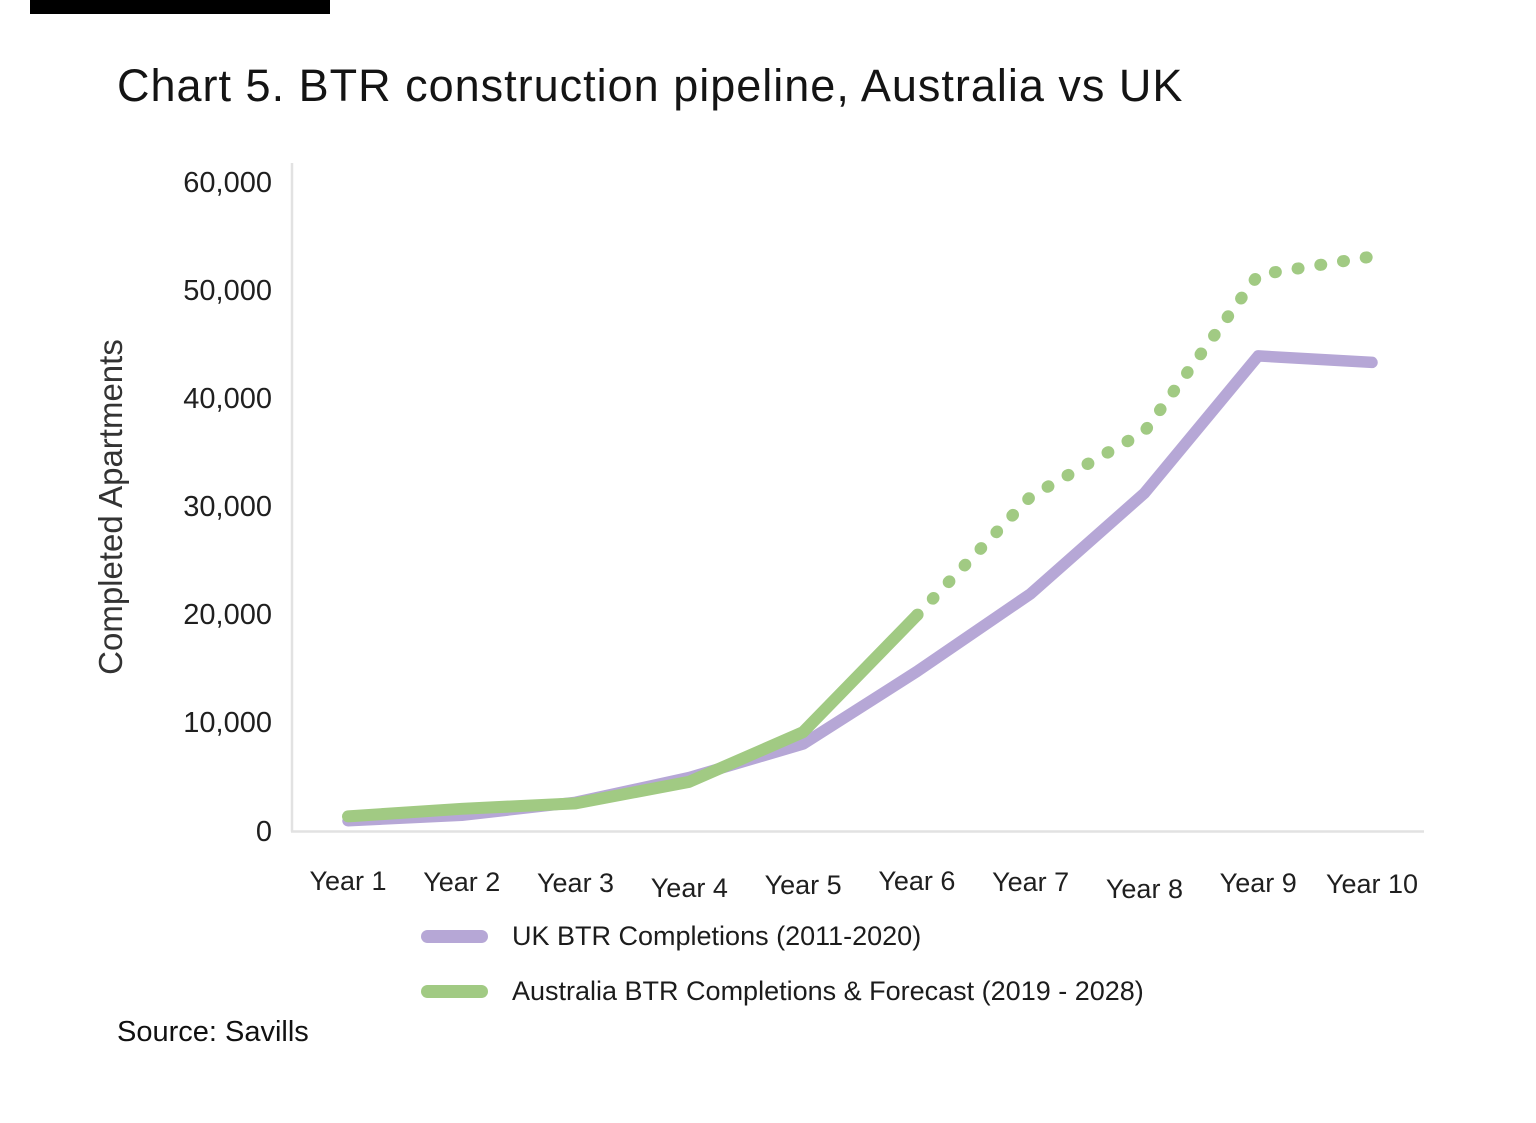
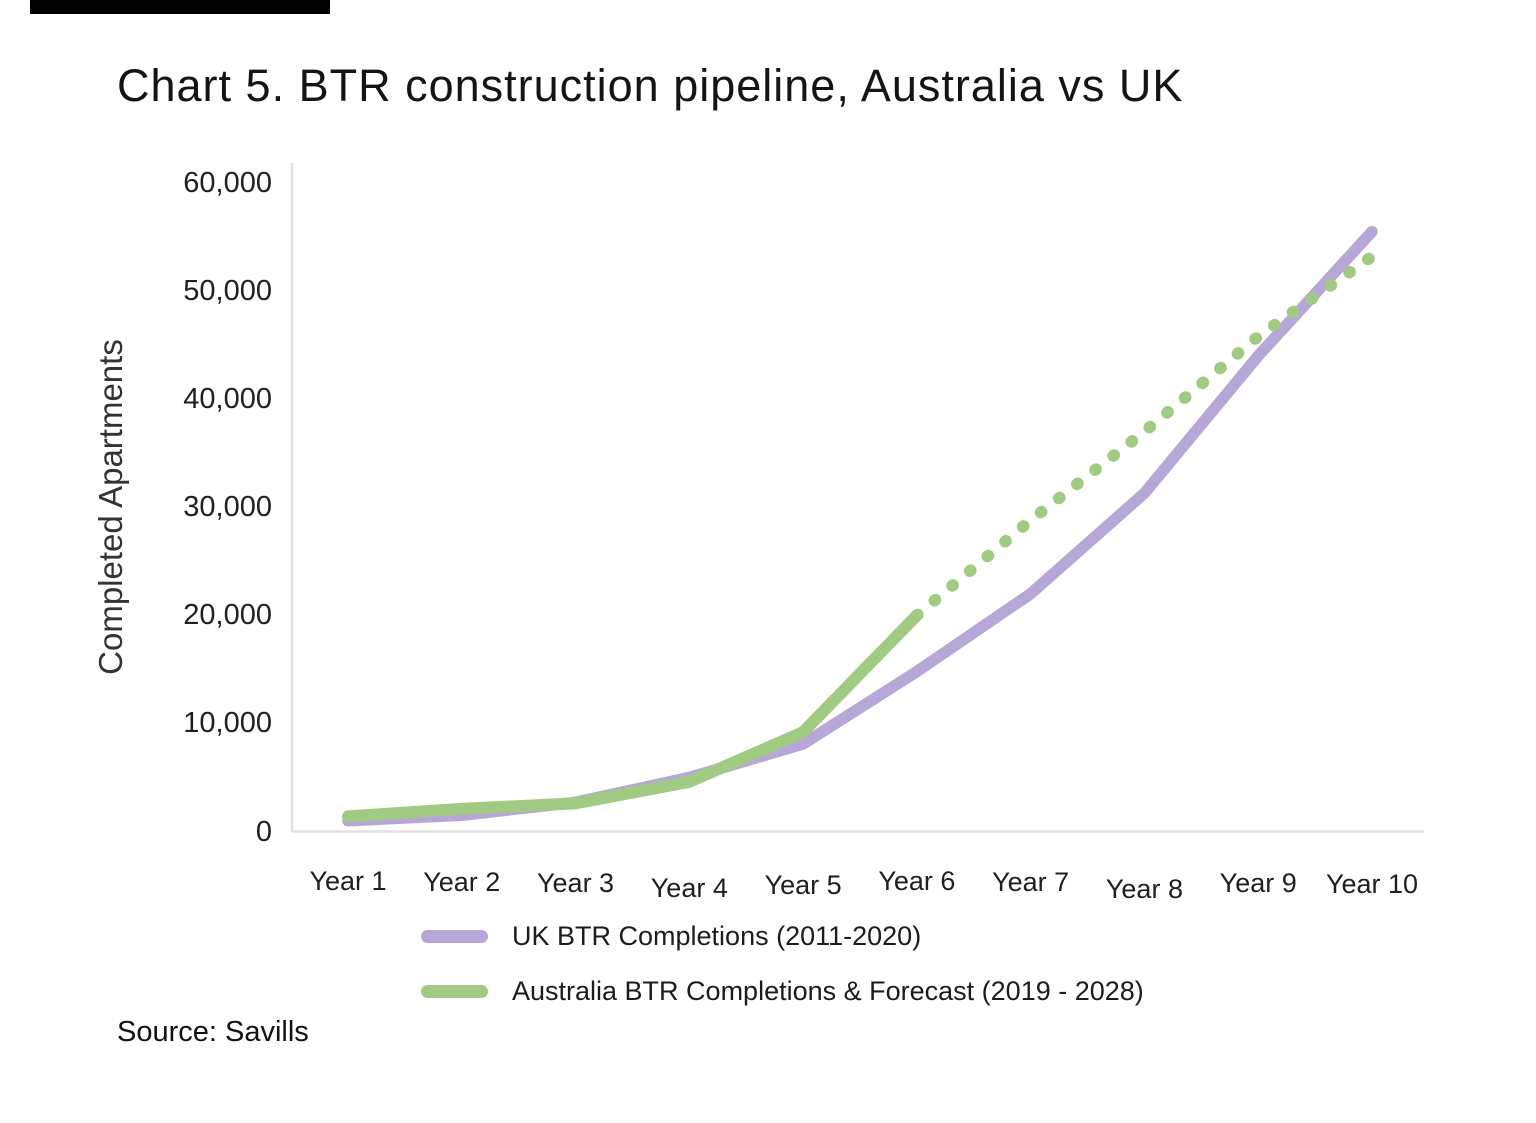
Australia BTR Completions & Forecast (2019 - 2028)/Year 7: 31000 -> 28800
Australia BTR Completions & Forecast (2019 - 2028)/Year 9: 51500 -> 45800
UK BTR Completions (2011-2020)/Year 10: 43400 -> 55500
